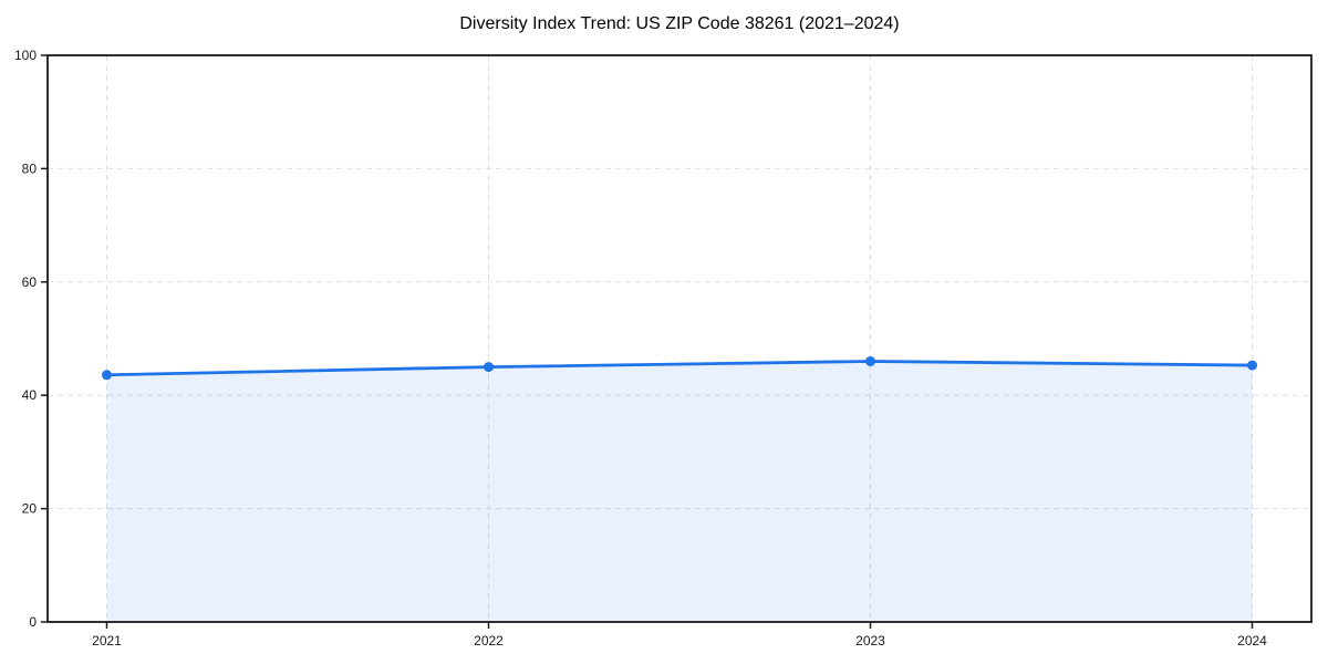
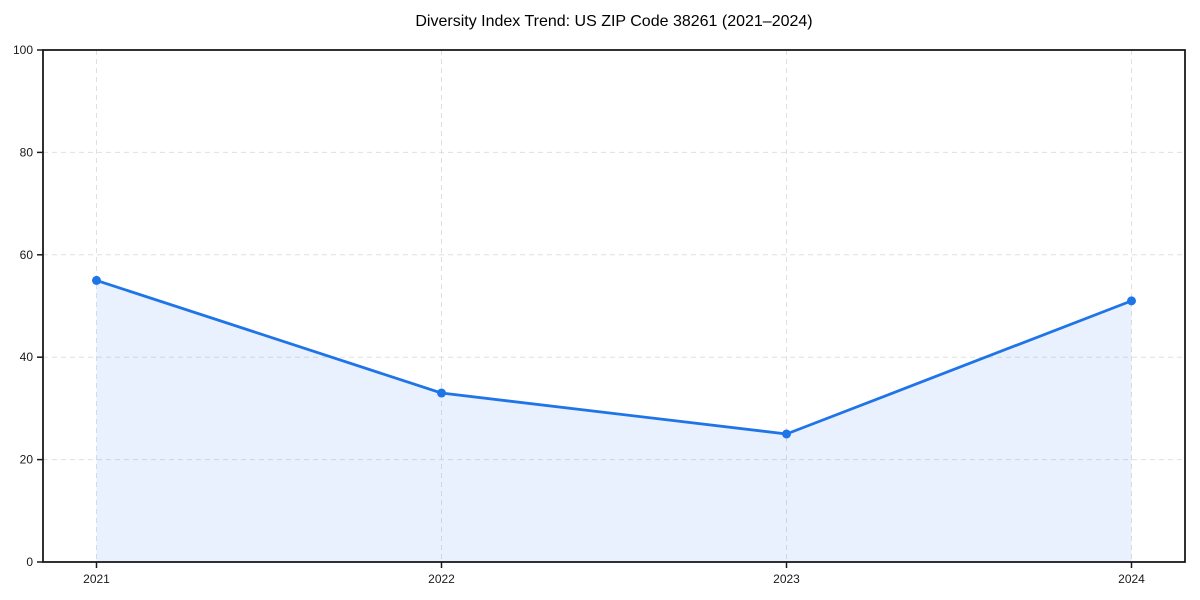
2021: 44 -> 55
2022: 45 -> 33
2023: 46 -> 25
2024: 45 -> 51
